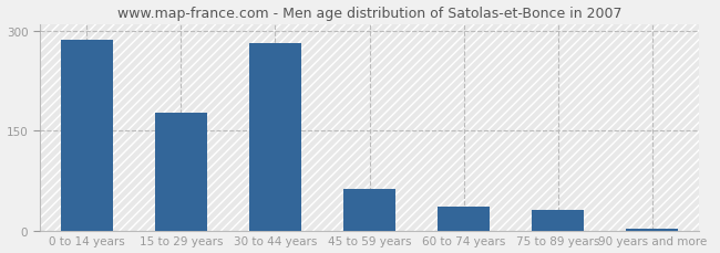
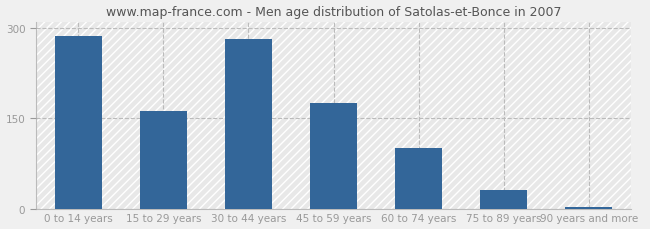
15 to 29 years: 176 -> 162
45 to 59 years: 62 -> 175
60 to 74 years: 36 -> 100
